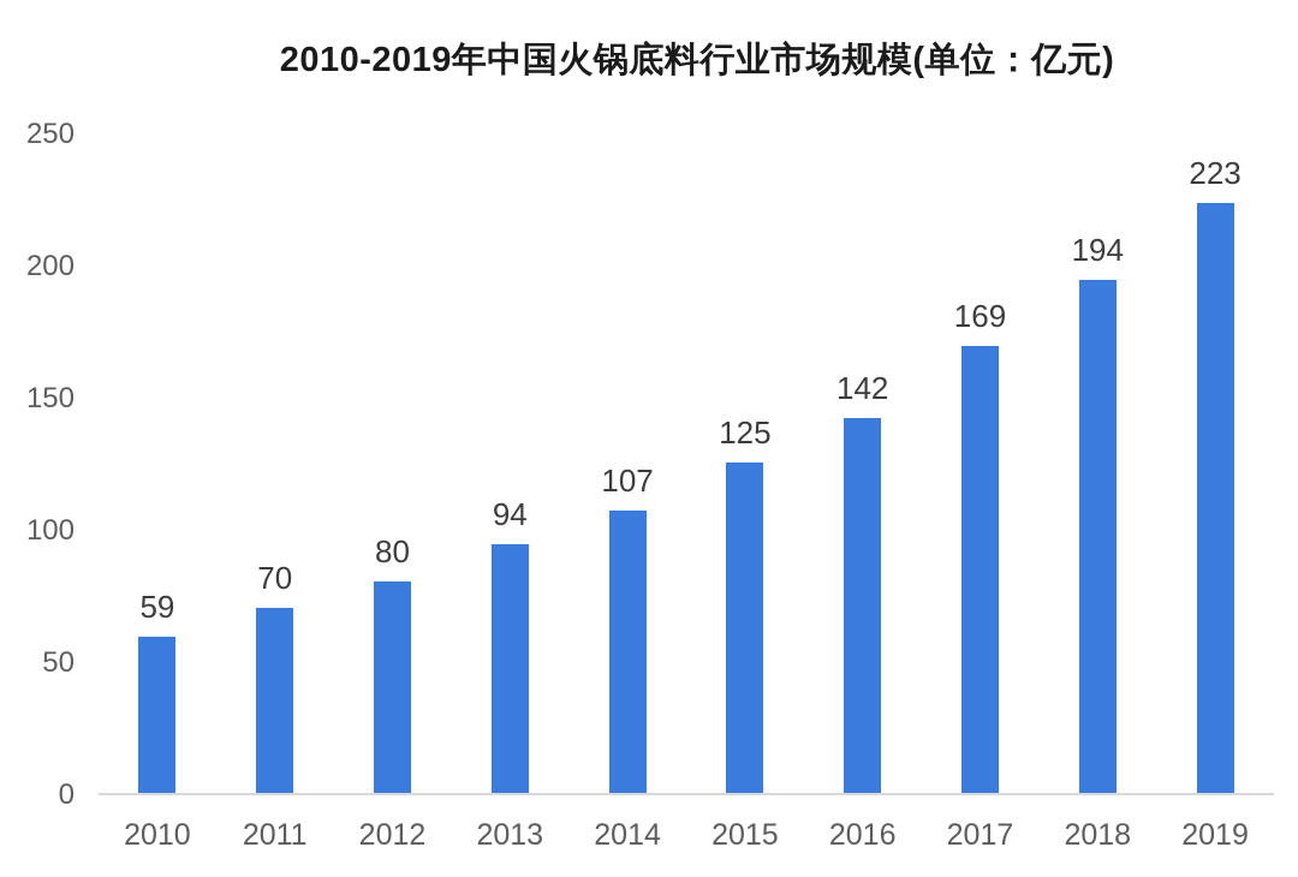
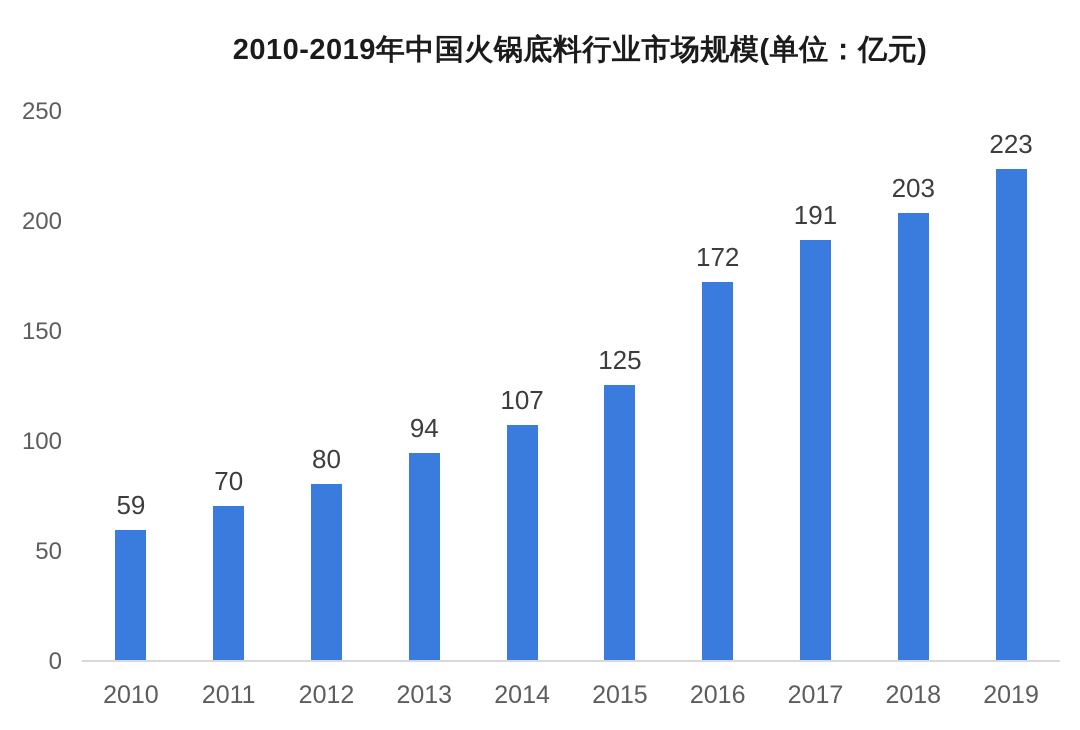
2016: 142 -> 172
2017: 169 -> 191
2018: 194 -> 203
